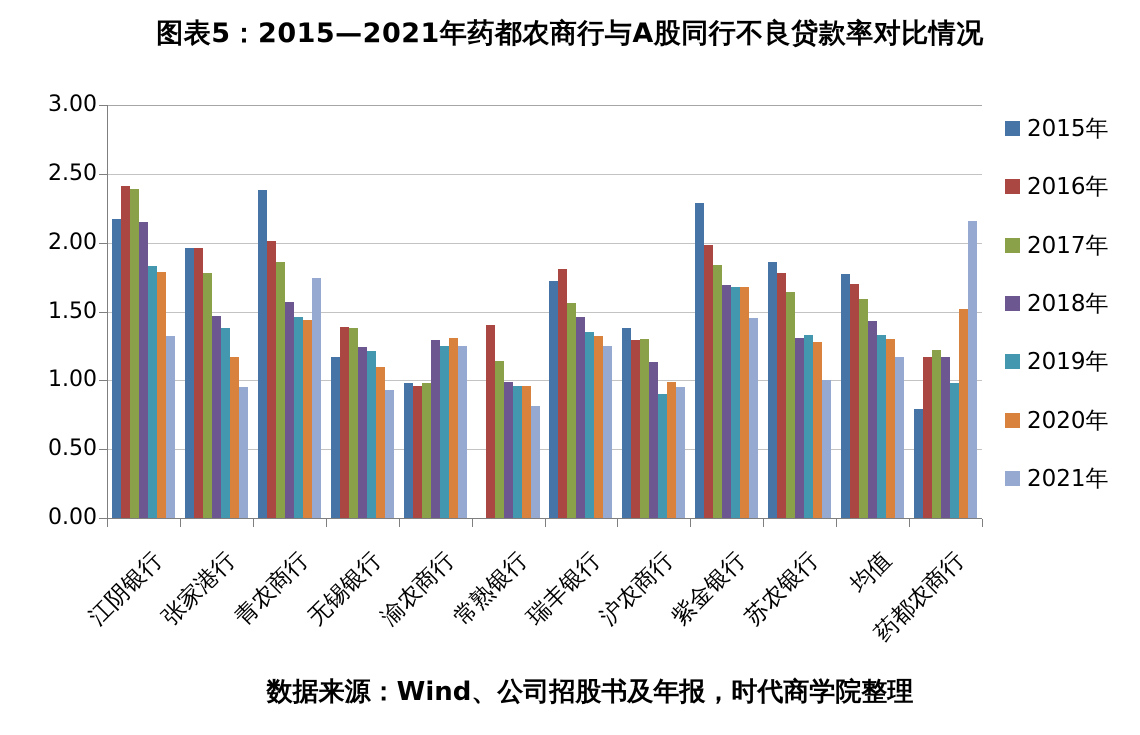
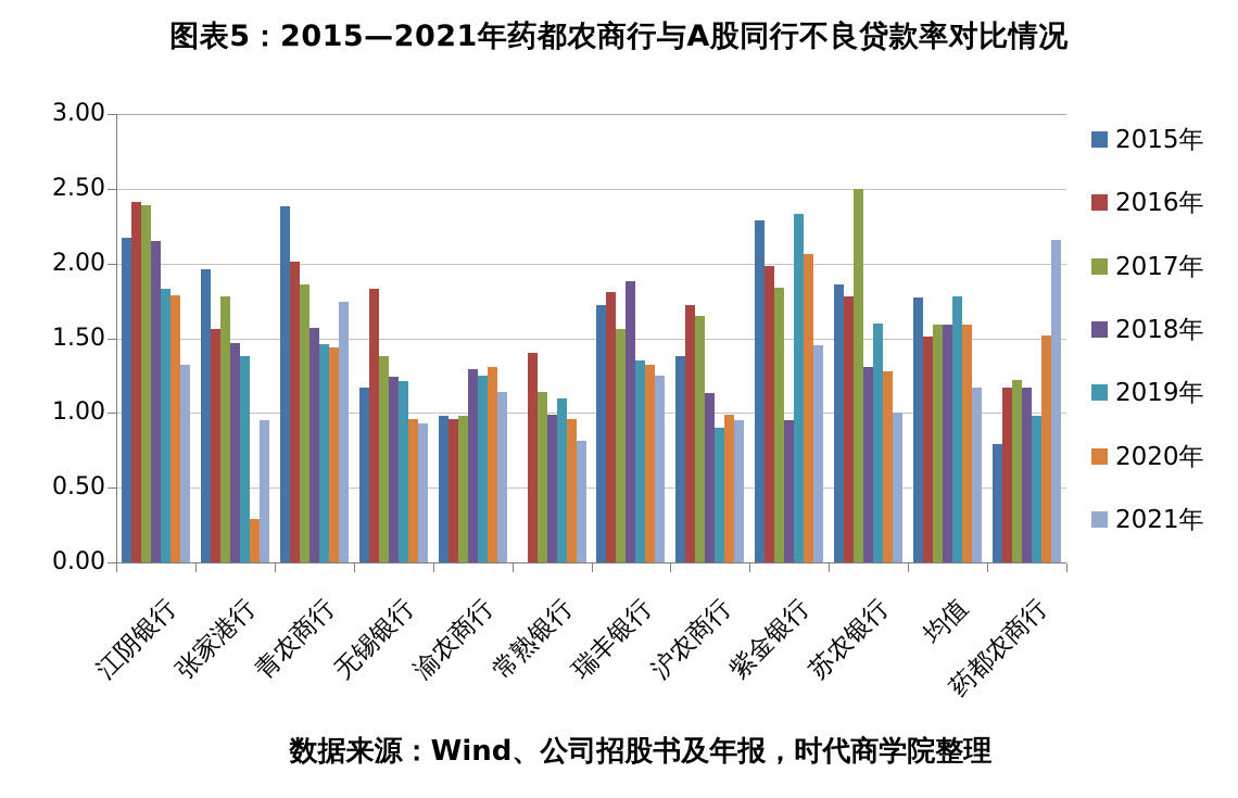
2016年/张家港行: 1.96 -> 1.56
2020年/张家港行: 1.17 -> 0.29
2016年/无锡银行: 1.39 -> 1.83
2020年/无锡银行: 1.10 -> 0.96
2021年/渝农商行: 1.25 -> 1.14
2019年/常熟银行: 0.96 -> 1.10
2018年/瑞丰银行: 1.46 -> 1.88
2016年/沪农商行: 1.29 -> 1.72
2017年/沪农商行: 1.30 -> 1.65
2018年/紫金银行: 1.69 -> 0.95
2019年/紫金银行: 1.68 -> 2.33
2020年/紫金银行: 1.68 -> 2.06
2017年/苏农银行: 1.64 -> 2.50
2019年/苏农银行: 1.33 -> 1.60
2016年/均值: 1.70 -> 1.51
2018年/均值: 1.43 -> 1.59
2019年/均值: 1.33 -> 1.78
2020年/均值: 1.30 -> 1.59
